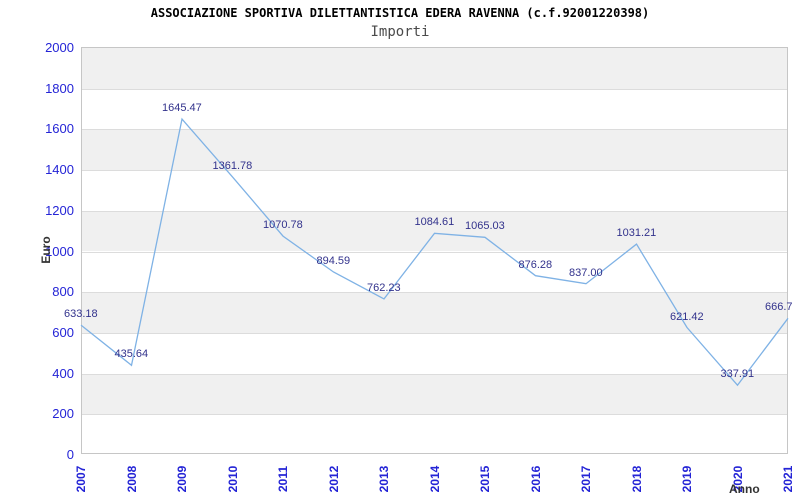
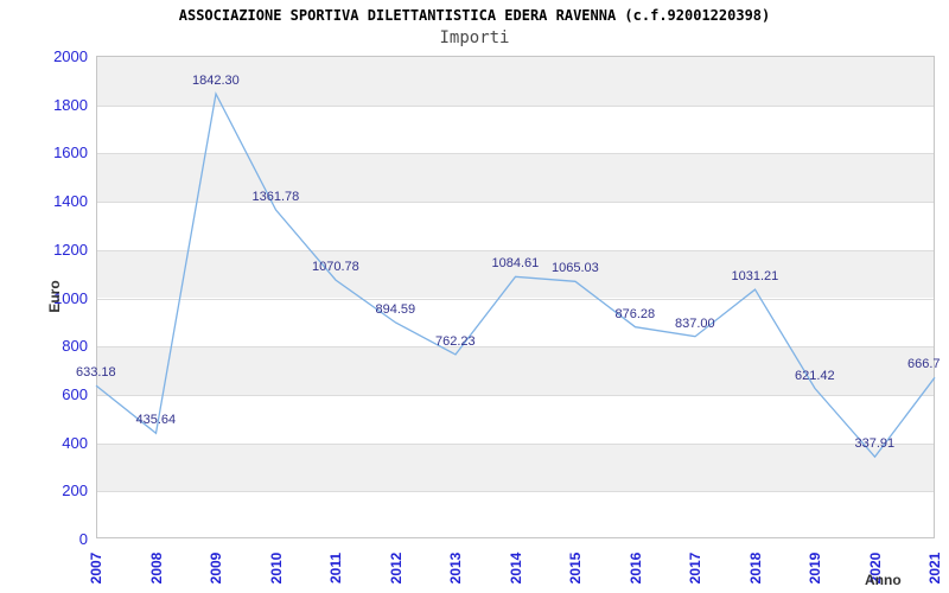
2009: 1645.47 -> 1842.30
